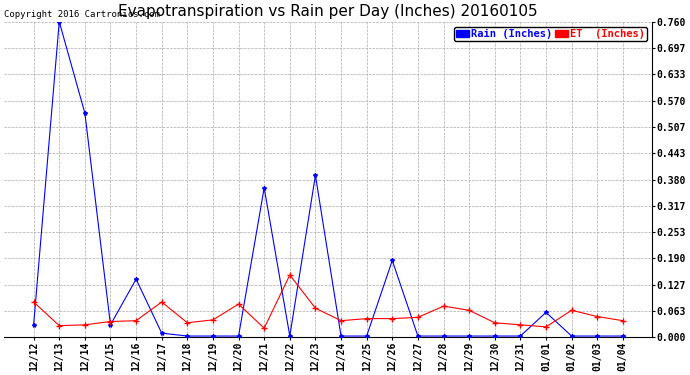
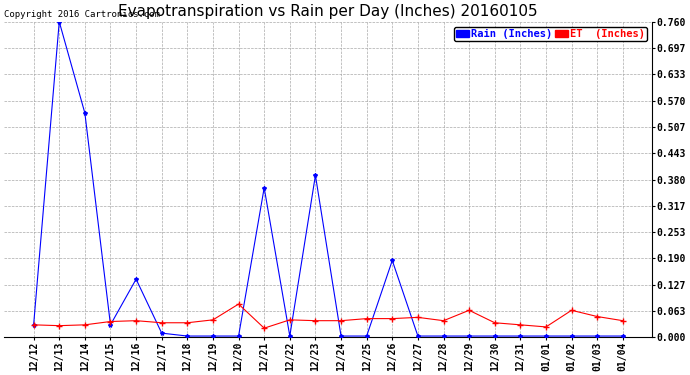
ET (Inches)/12/12: 0.085 -> 0.030
ET (Inches)/12/17: 0.085 -> 0.035
ET (Inches)/12/22: 0.150 -> 0.042
ET (Inches)/12/23: 0.070 -> 0.040
ET (Inches)/12/28: 0.075 -> 0.040
Rain (Inches)/01/01: 0.060 -> 0.003
